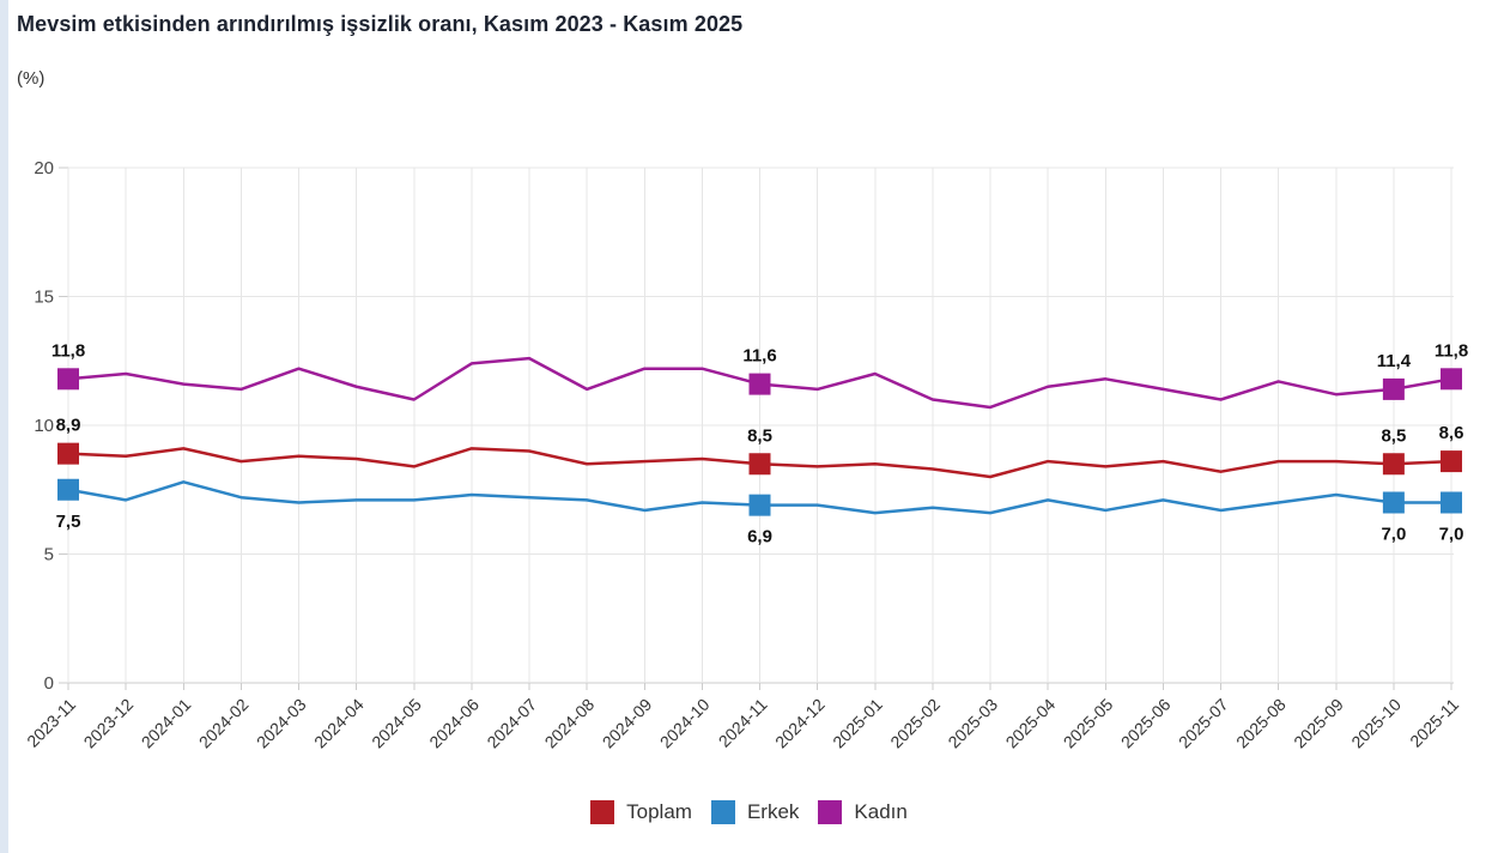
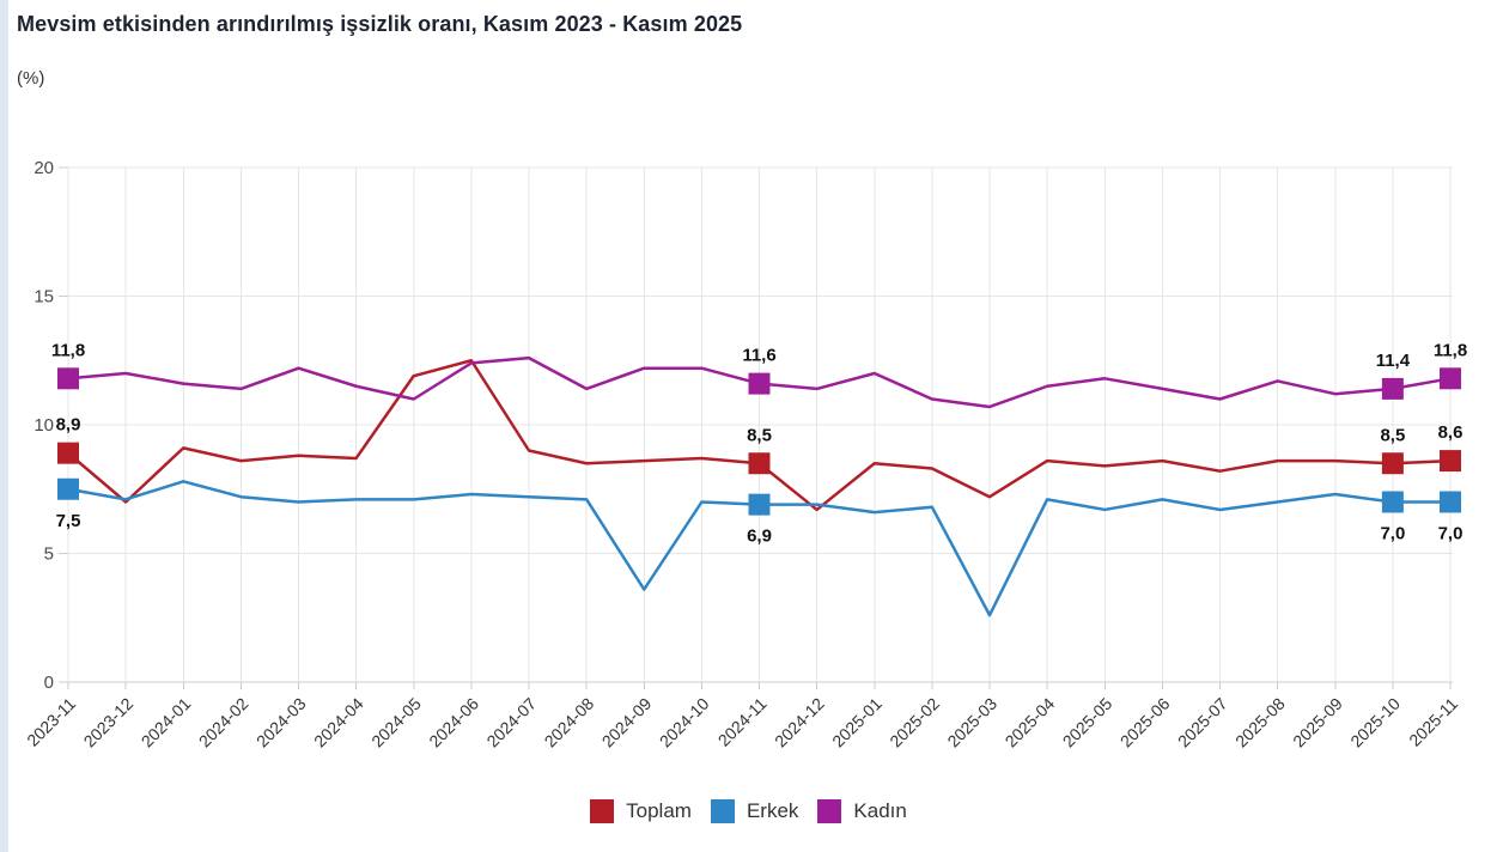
Toplam/2023-12: 8.8 -> 7.0
Toplam/2024-05: 8.4 -> 11.9
Toplam/2024-06: 9.1 -> 12.5
Erkek/2024-09: 6.7 -> 3.6
Toplam/2024-12: 8.4 -> 6.7
Toplam/2025-03: 8.0 -> 7.2
Erkek/2025-03: 6.6 -> 2.6
